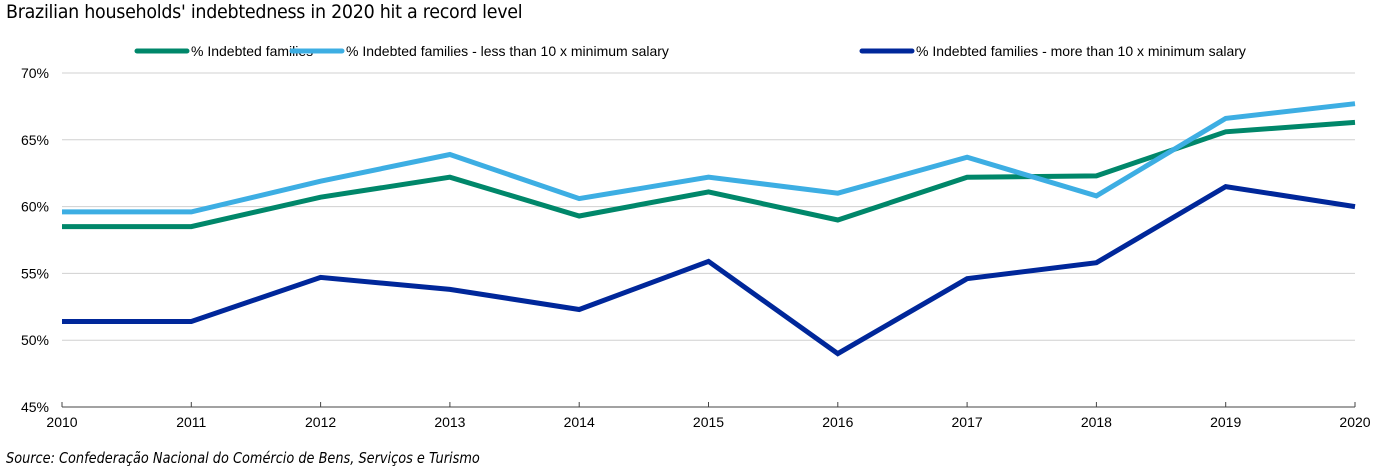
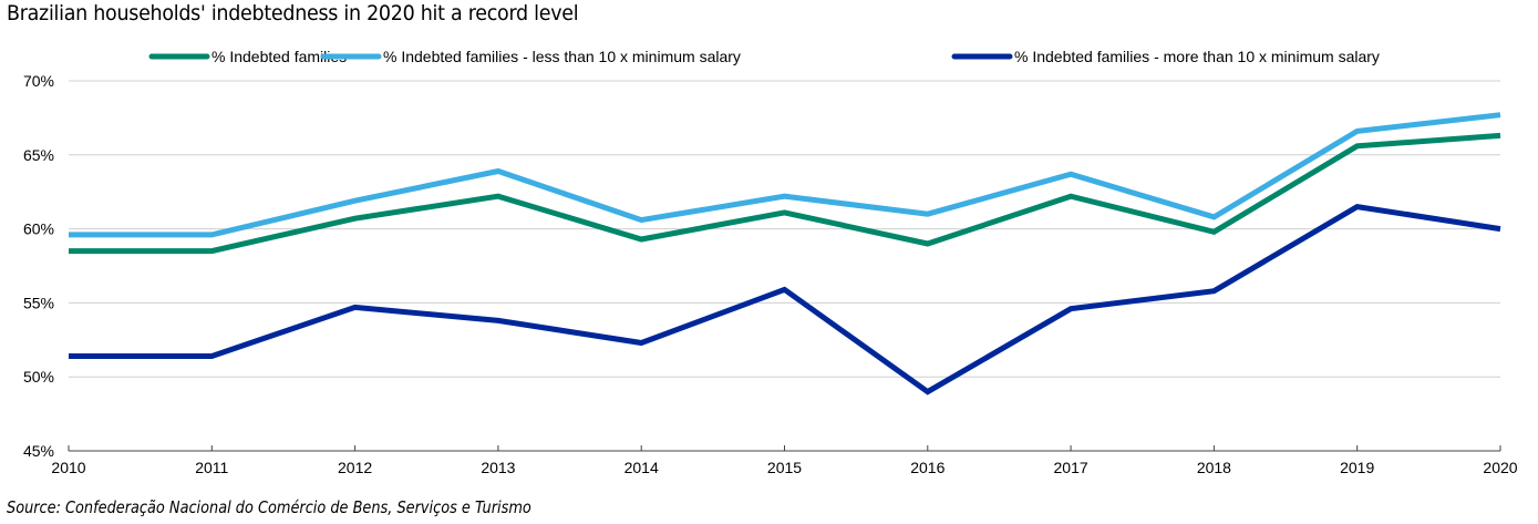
% Indebted families/2018: 62.3% -> 59.8%
